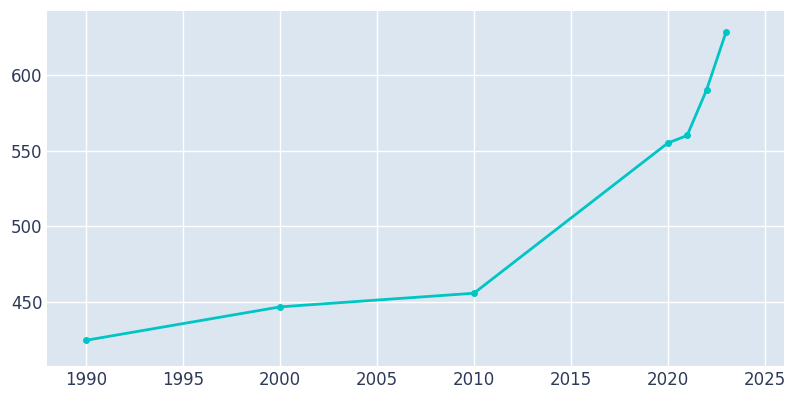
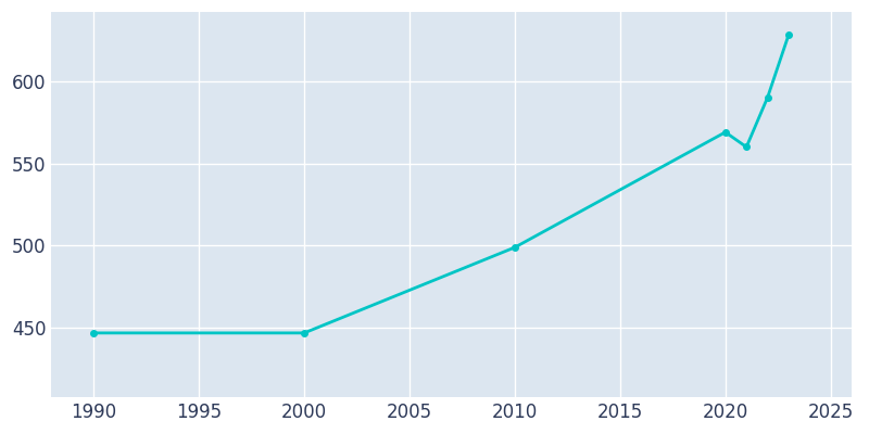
1990: 425 -> 447
2010: 456 -> 499
2020: 555 -> 569
